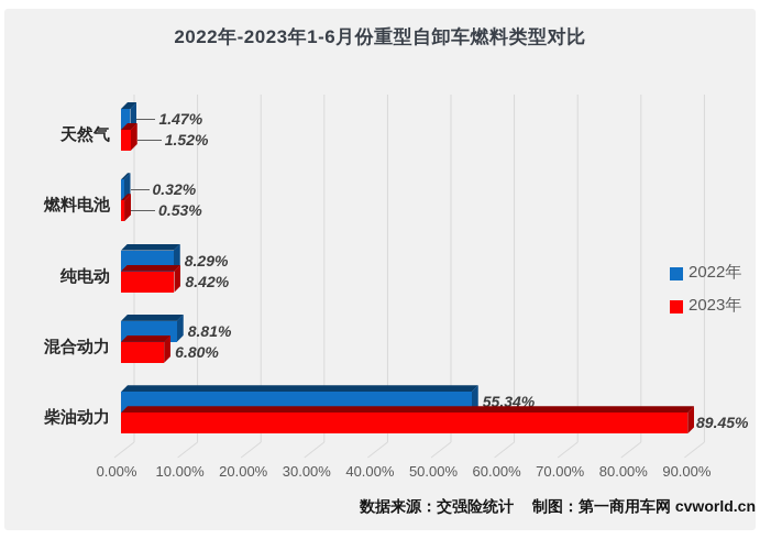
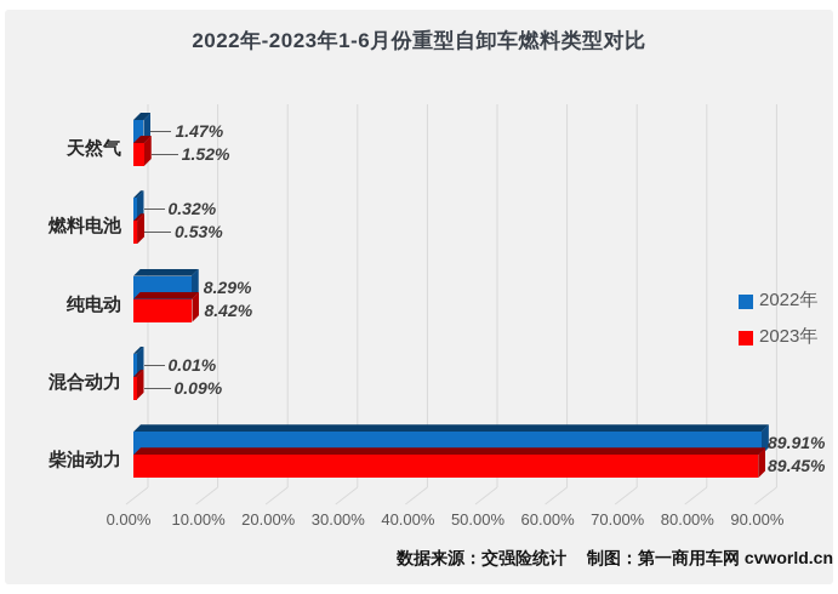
2022年/混合动力: 8.81% -> 0.01%
2023年/混合动力: 6.80% -> 0.09%
2022年/柴油动力: 55.34% -> 89.91%
